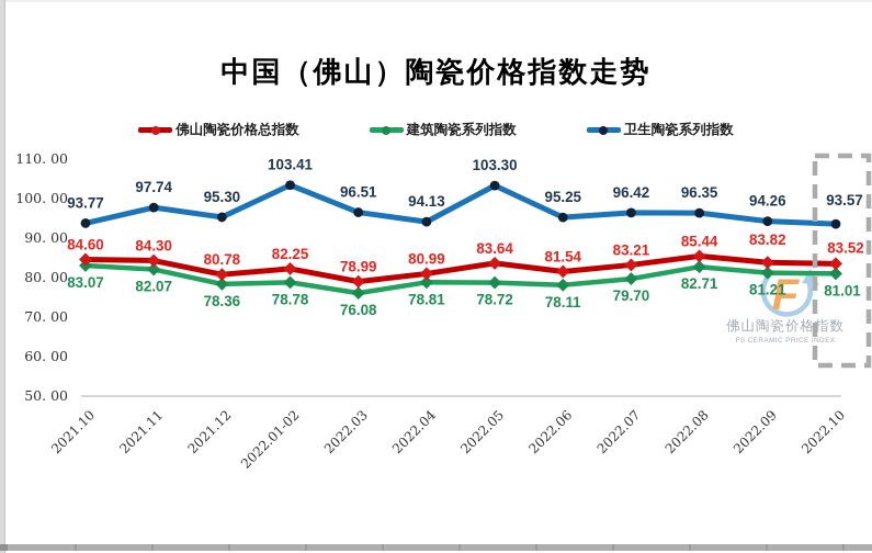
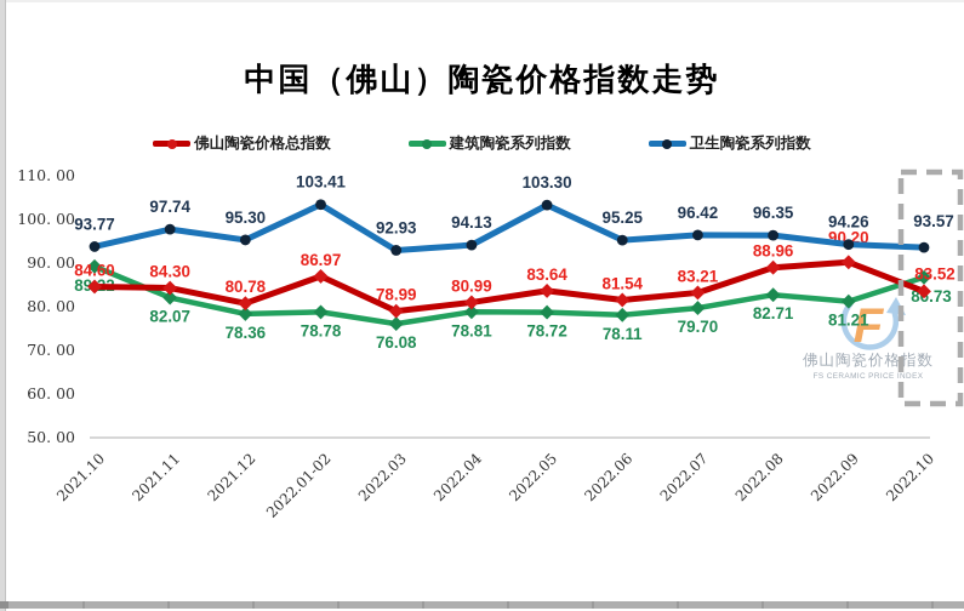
建筑陶瓷系列指数/2021.10: 83.07 -> 89.22
佛山陶瓷价格总指数/2022.01-02: 82.25 -> 86.97
卫生陶瓷系列指数/2022.03: 96.51 -> 92.93
佛山陶瓷价格总指数/2022.08: 85.44 -> 88.96
佛山陶瓷价格总指数/2022.09: 83.82 -> 90.20
建筑陶瓷系列指数/2022.10: 81.01 -> 86.73
